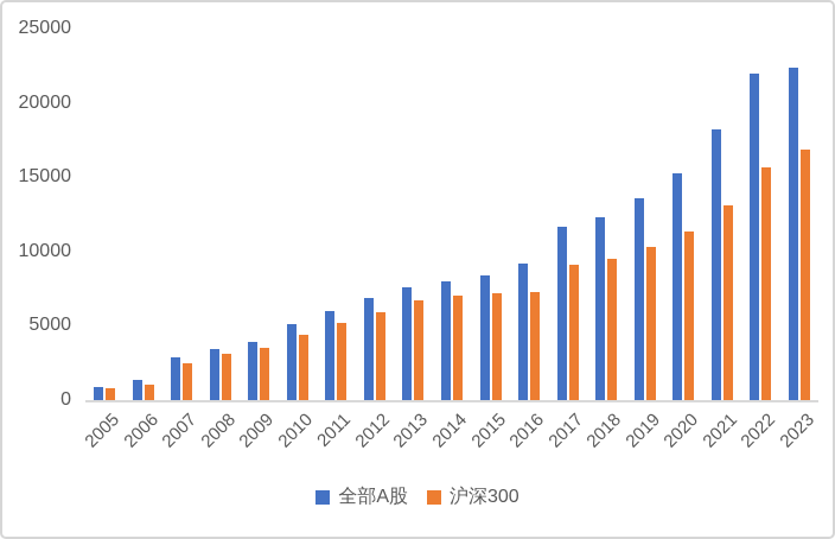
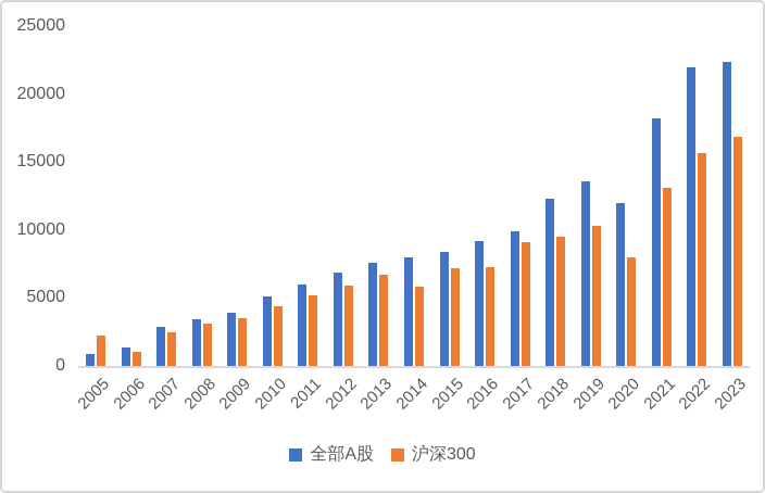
沪深300/2005: 800 -> 2200
沪深300/2014: 7000 -> 5800
全部A股/2017: 11600 -> 9900
全部A股/2020: 15200 -> 12000
沪深300/2020: 11400 -> 8000
